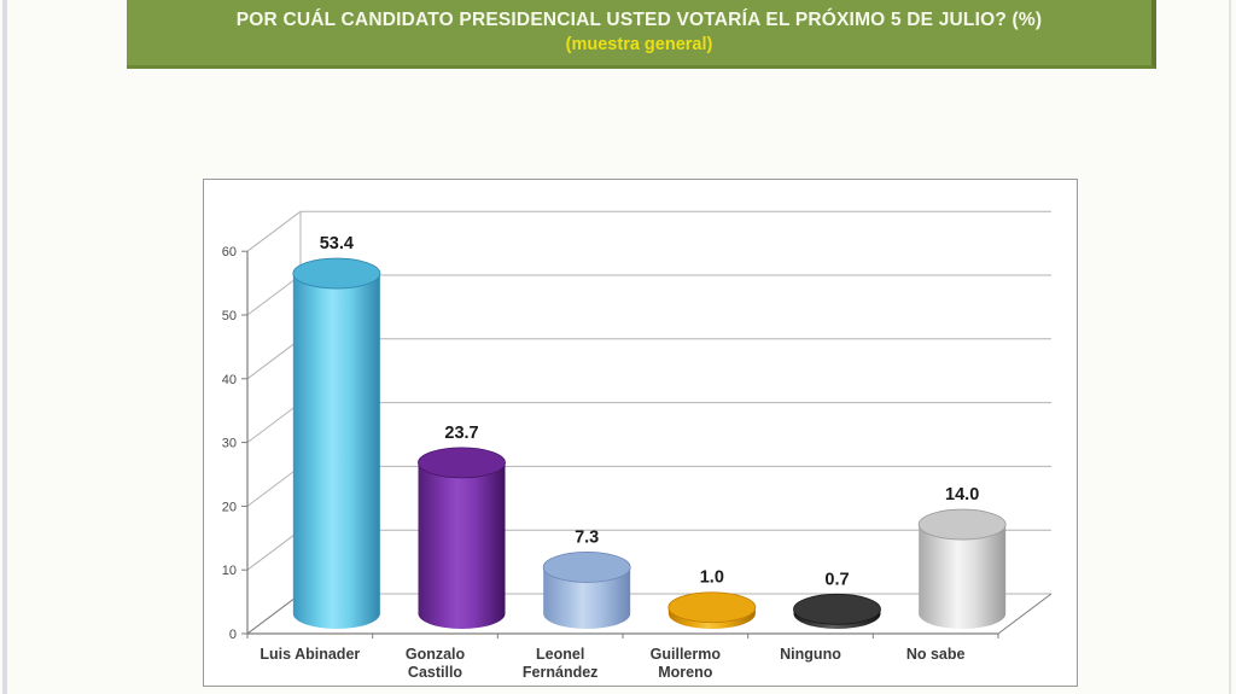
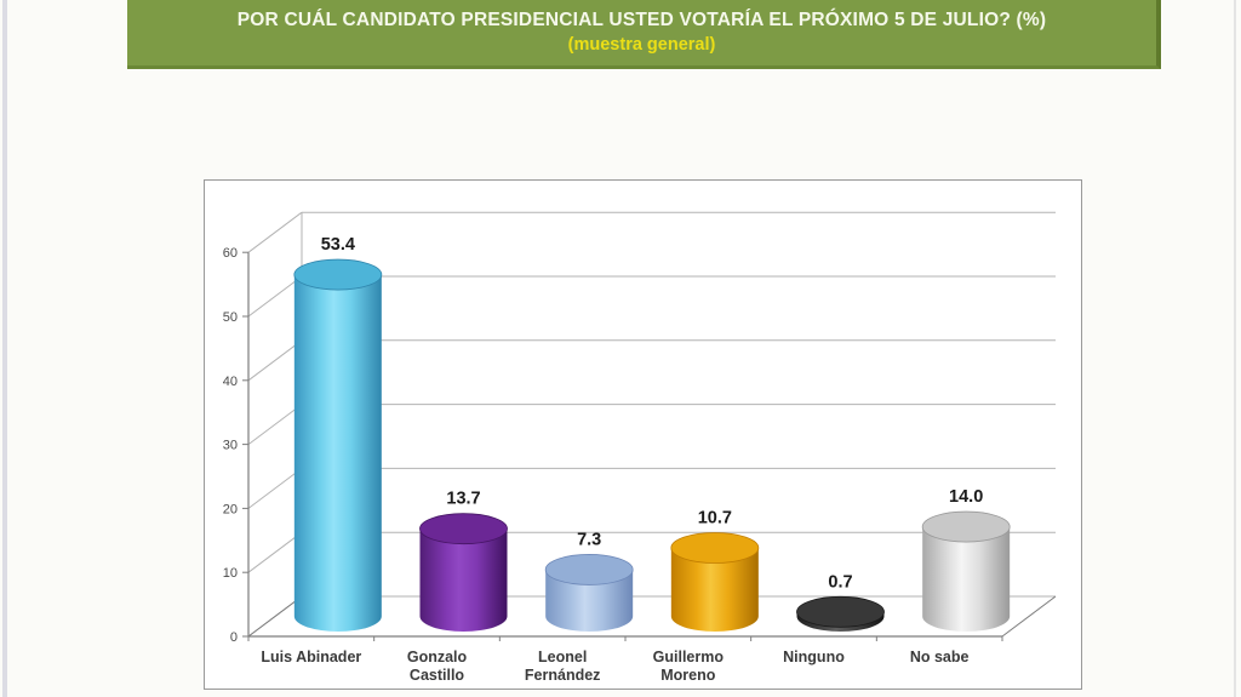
Gonzalo Castillo: 23.7 -> 13.7
Guillermo Moreno: 1.0 -> 10.7
